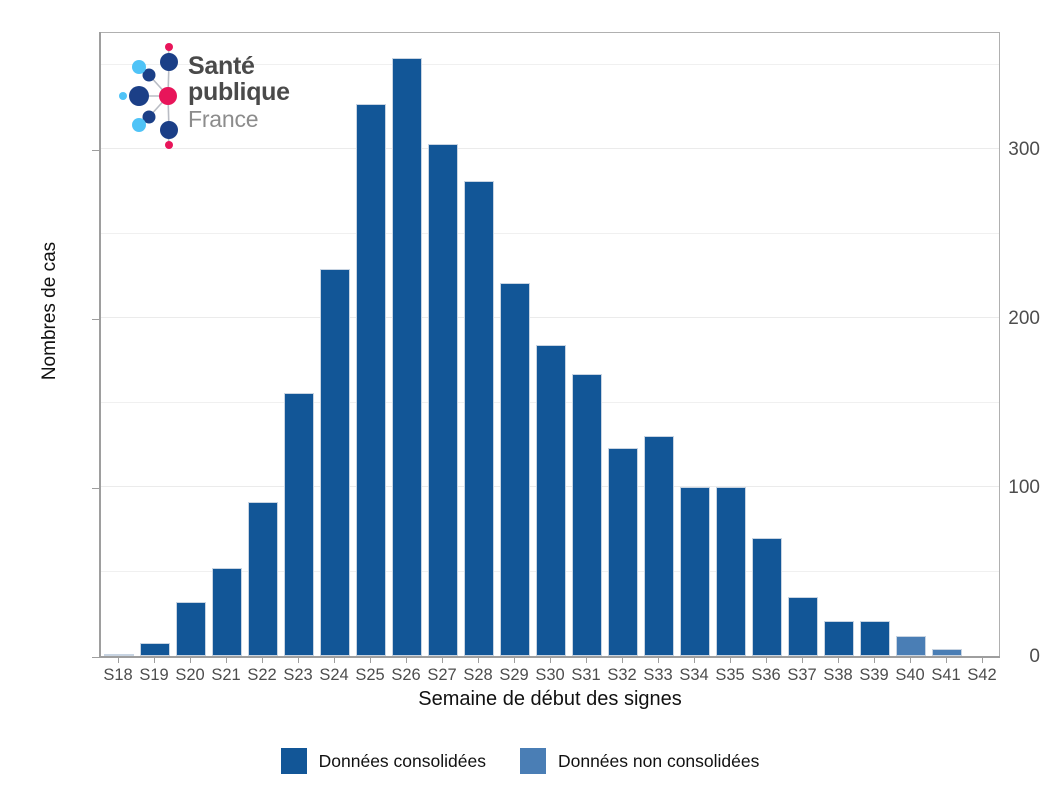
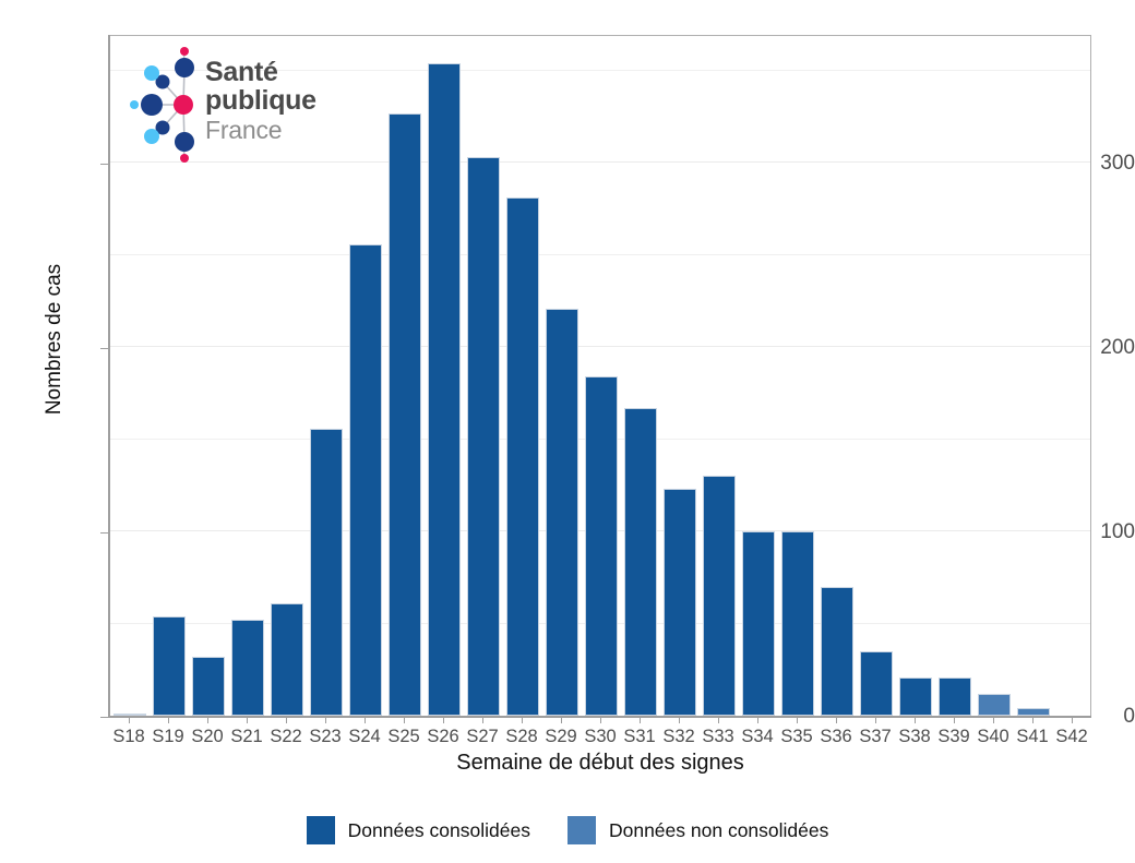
S19: 8 -> 54
S22: 91 -> 61
S24: 229 -> 256
